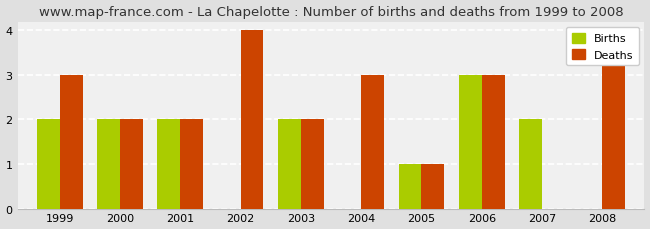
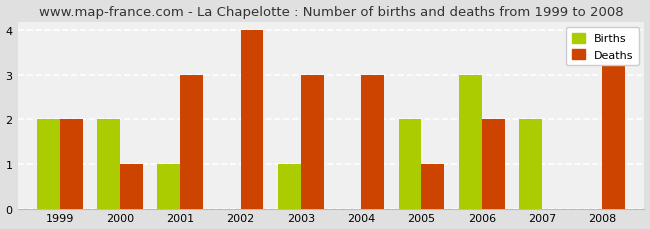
Deaths/1999: 3 -> 2
Deaths/2000: 2 -> 1
Births/2001: 2 -> 1
Deaths/2001: 2 -> 3
Births/2003: 2 -> 1
Deaths/2003: 2 -> 3
Births/2005: 1 -> 2
Deaths/2006: 3 -> 2
